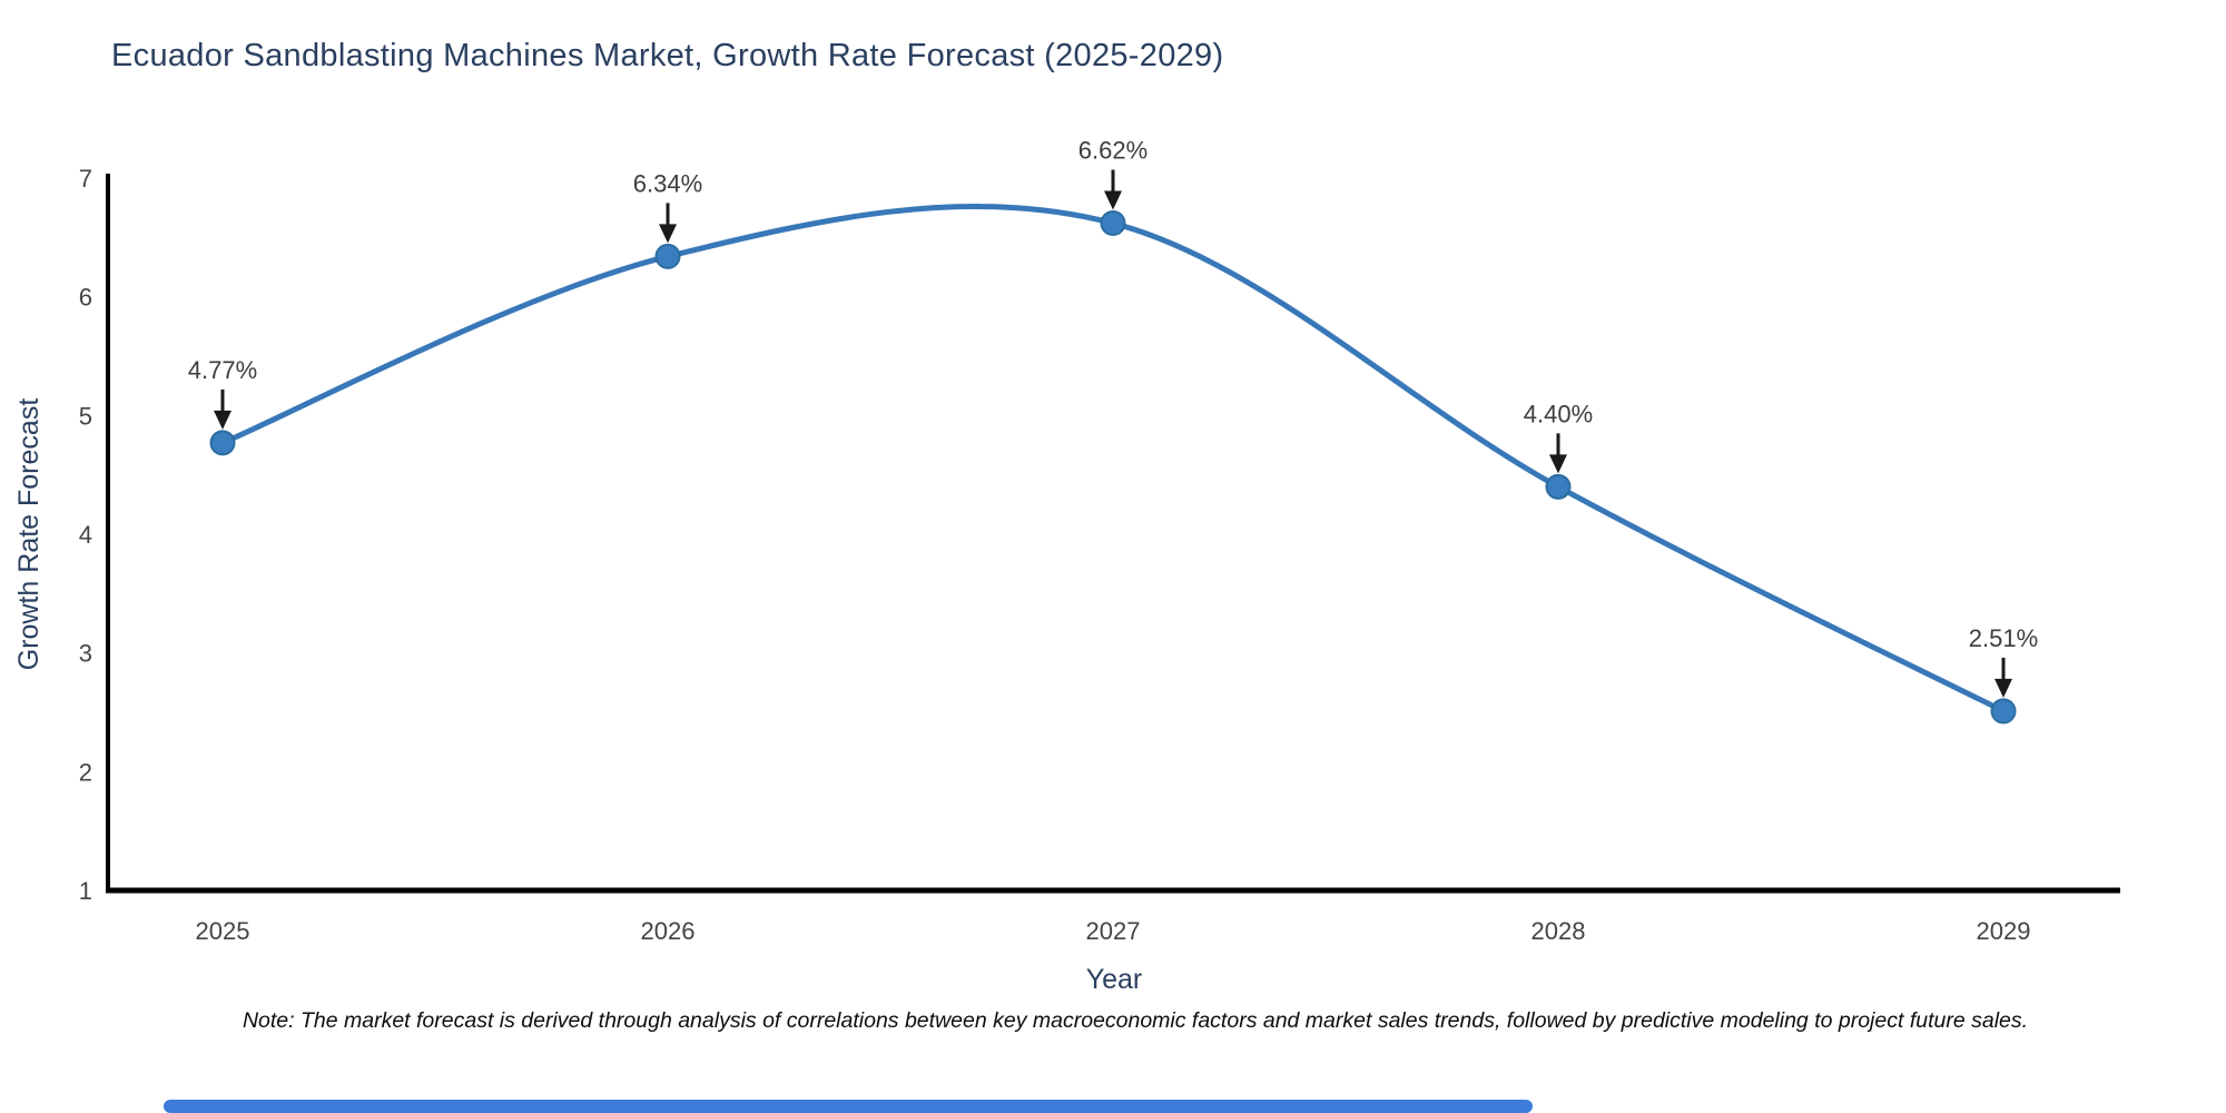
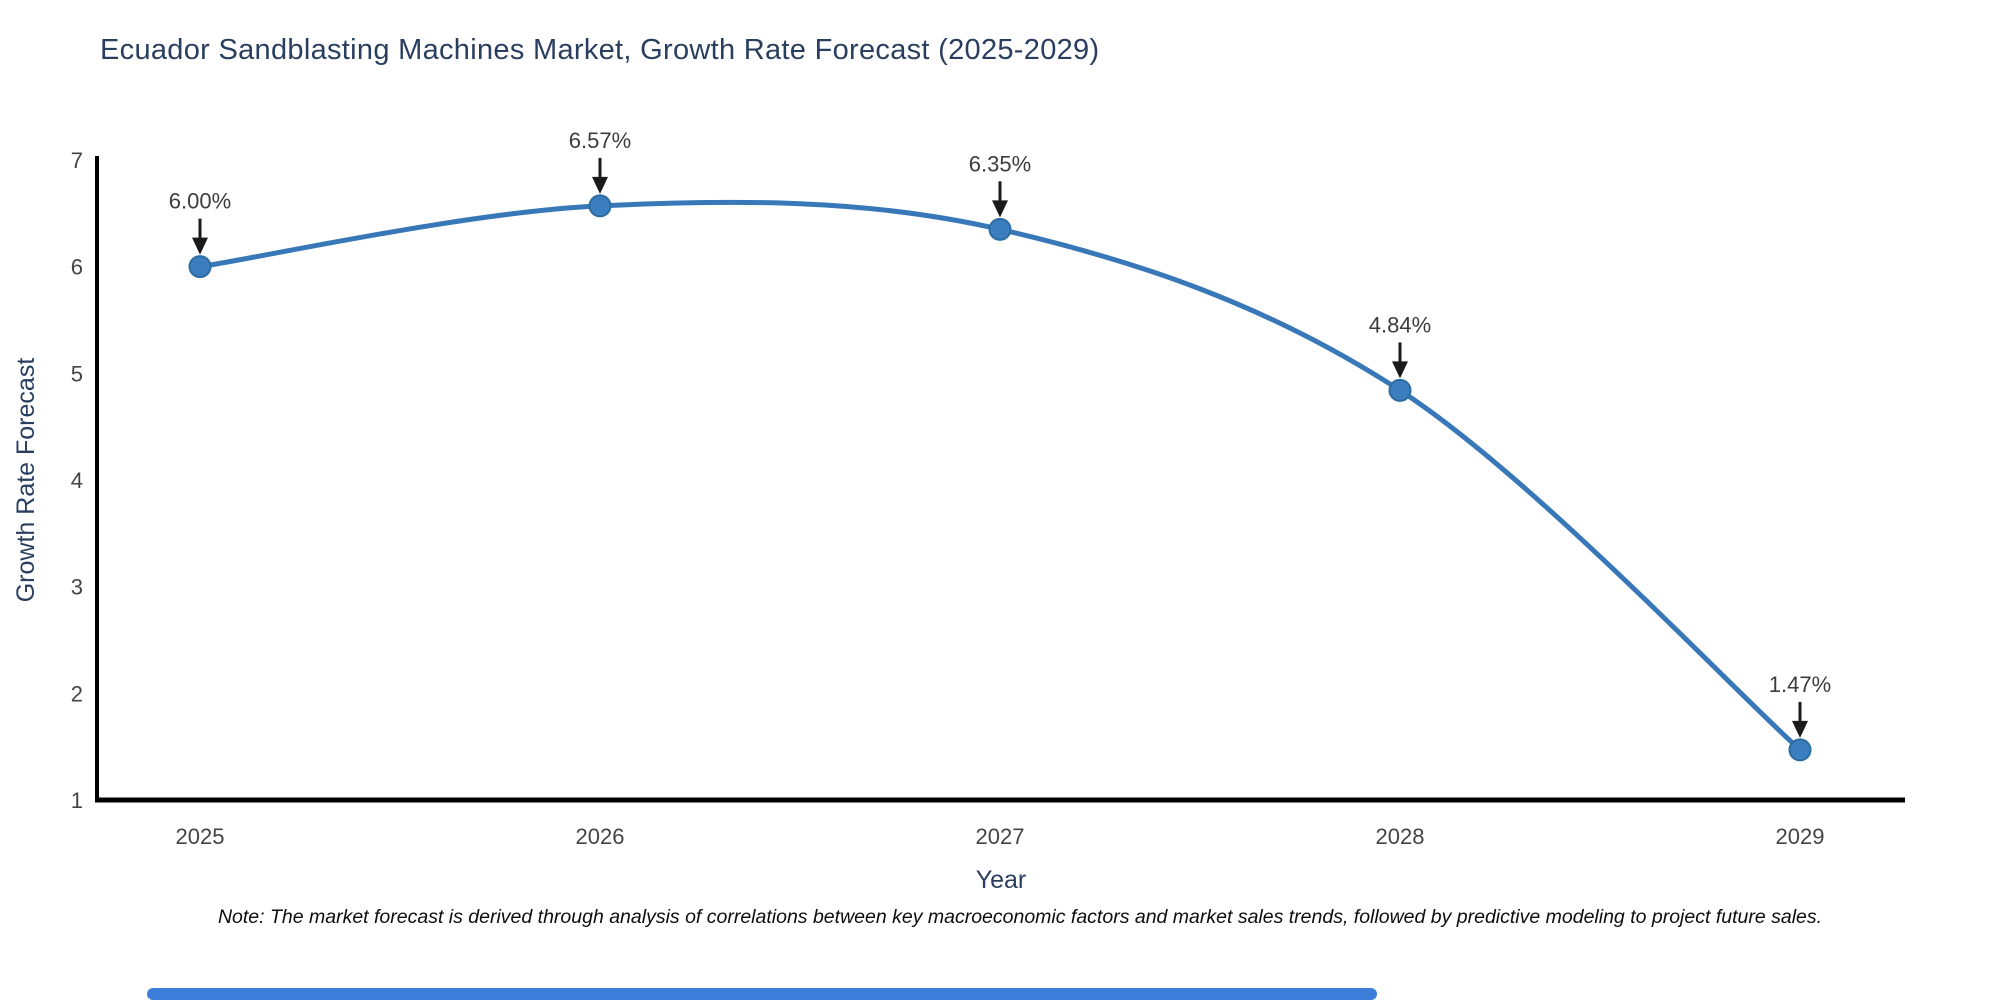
2025: 4.77% -> 6.00%
2026: 6.34% -> 6.57%
2027: 6.62% -> 6.35%
2028: 4.40% -> 4.84%
2029: 2.51% -> 1.47%
